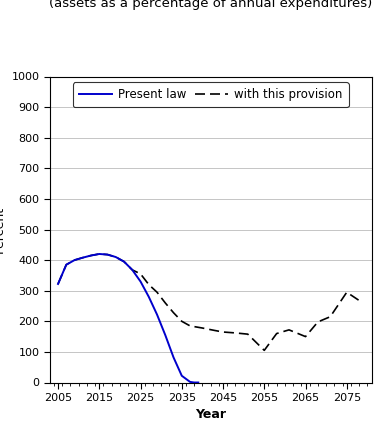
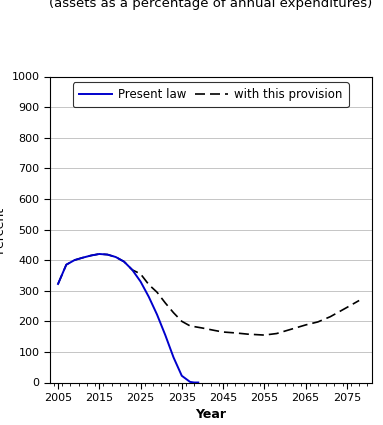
with this provision/2055: 105 -> 155
with this provision/2065: 150 -> 188
with this provision/2075: 295 -> 245
